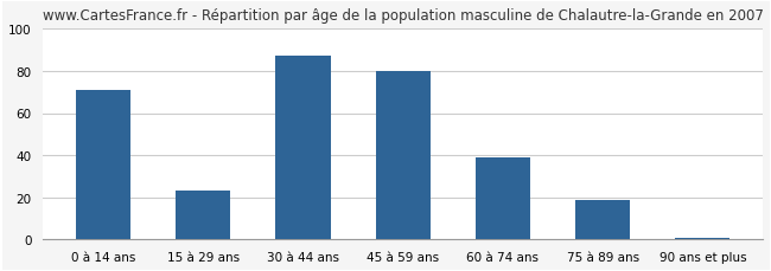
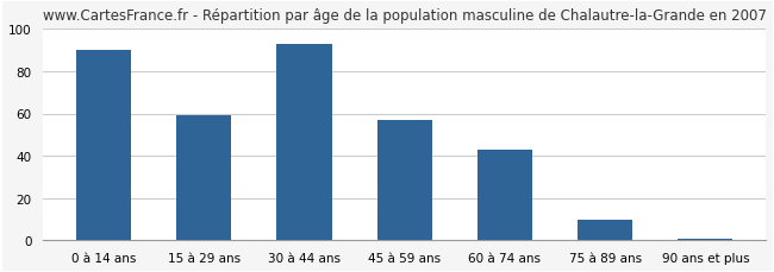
0 à 14 ans: 71 -> 90
15 à 29 ans: 23 -> 59
30 à 44 ans: 87 -> 93
45 à 59 ans: 80 -> 57
60 à 74 ans: 39 -> 43
75 à 89 ans: 19 -> 10
